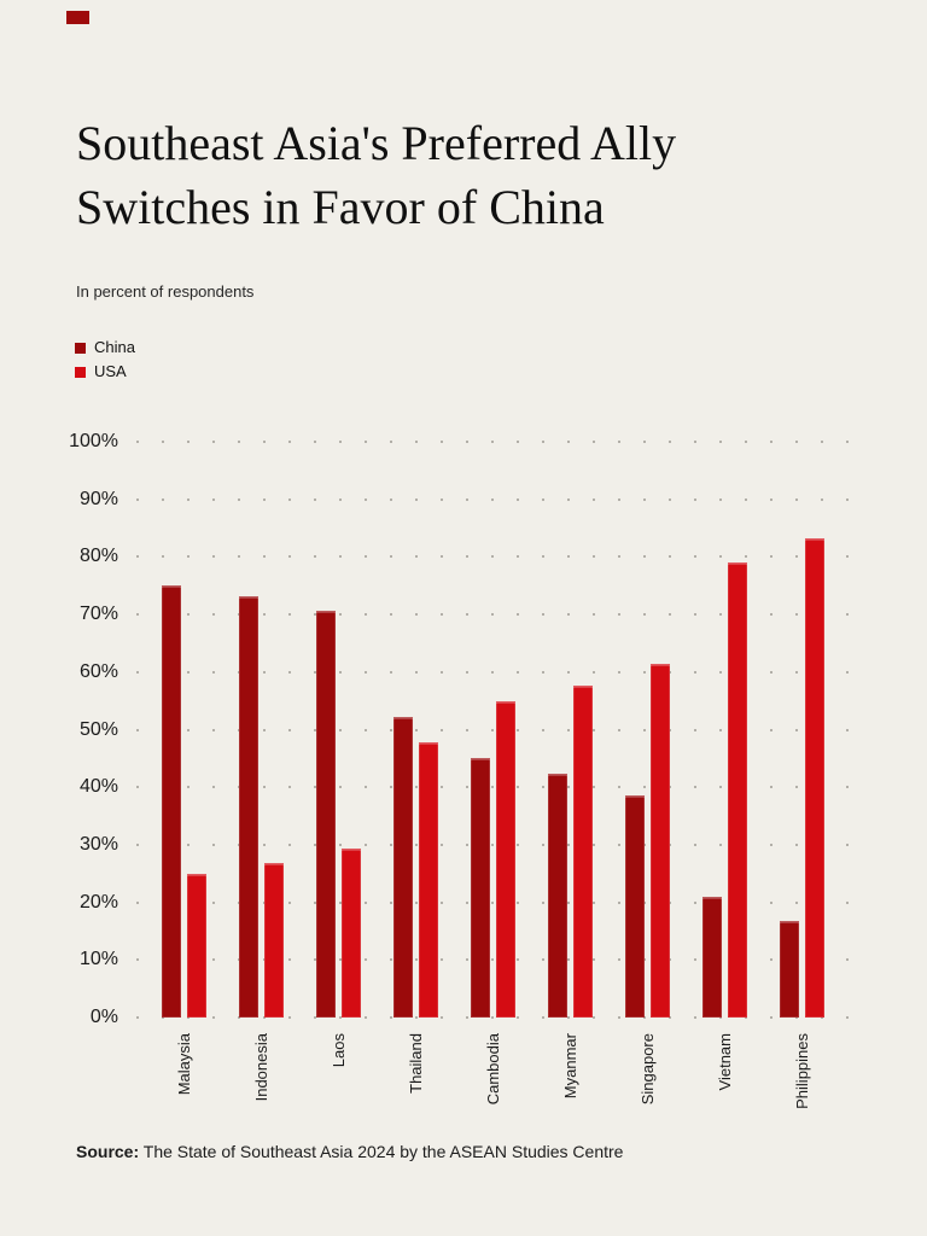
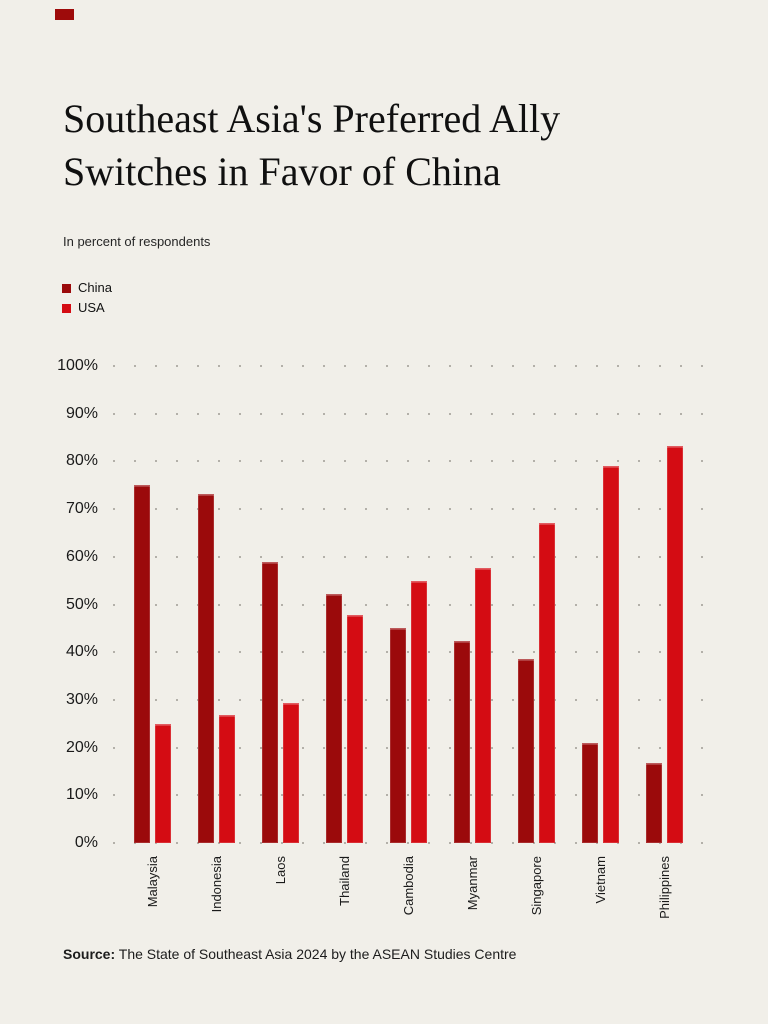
China/Laos: 71% -> 59%
USA/Singapore: 62% -> 67%
